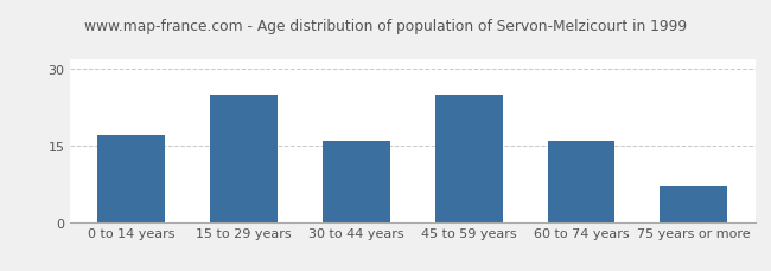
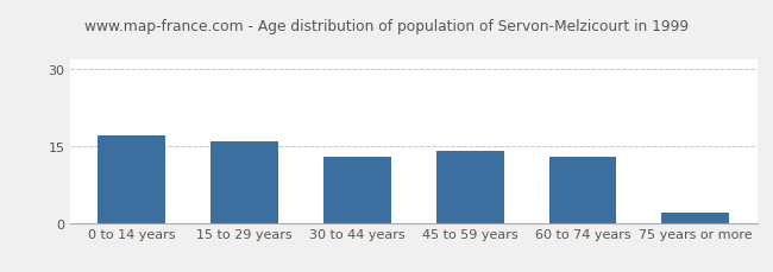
15 to 29 years: 25 -> 16
30 to 44 years: 16 -> 13
45 to 59 years: 25 -> 14
60 to 74 years: 16 -> 13
75 years or more: 7 -> 2
